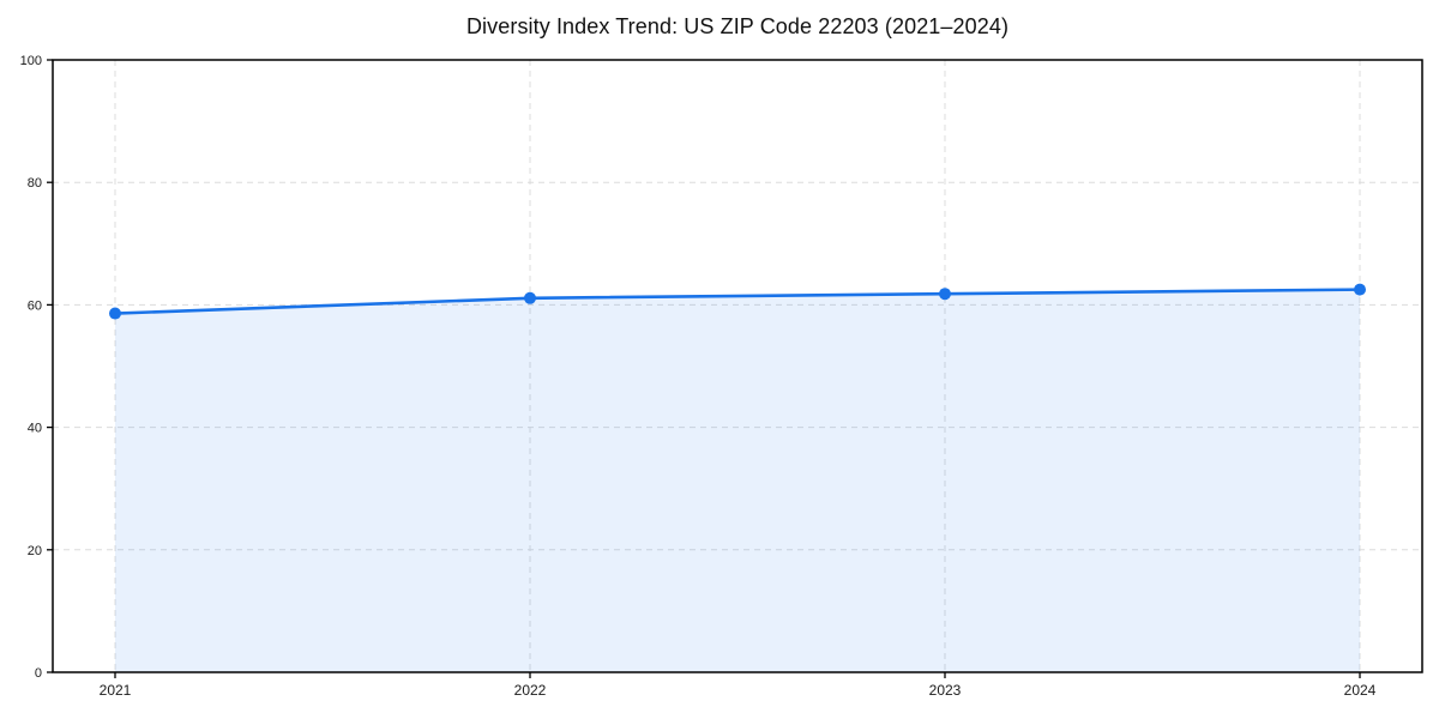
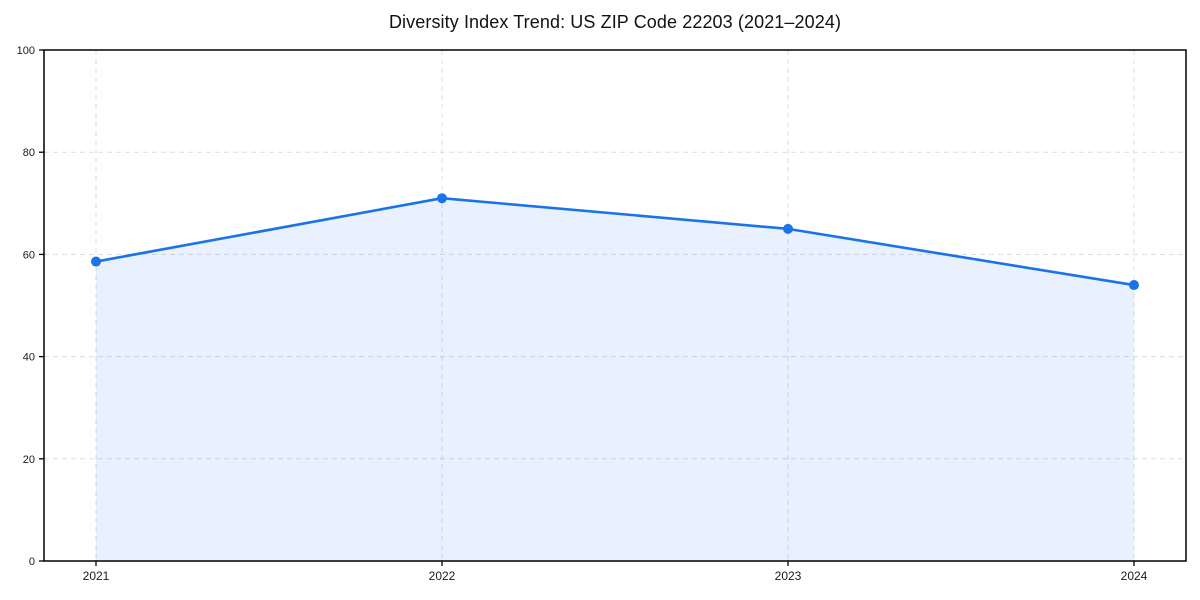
2022: 61 -> 71
2023: 62 -> 65
2024: 62 -> 54
